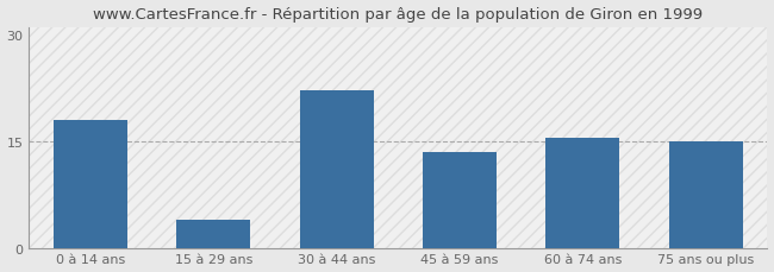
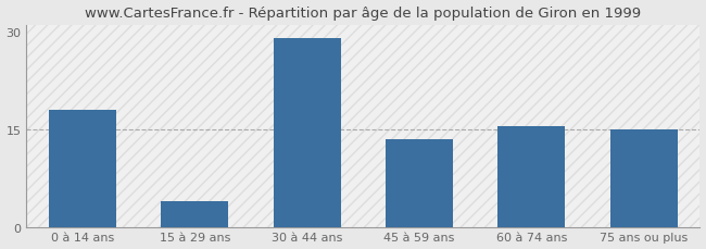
30 à 44 ans: 22.2 -> 29.0
